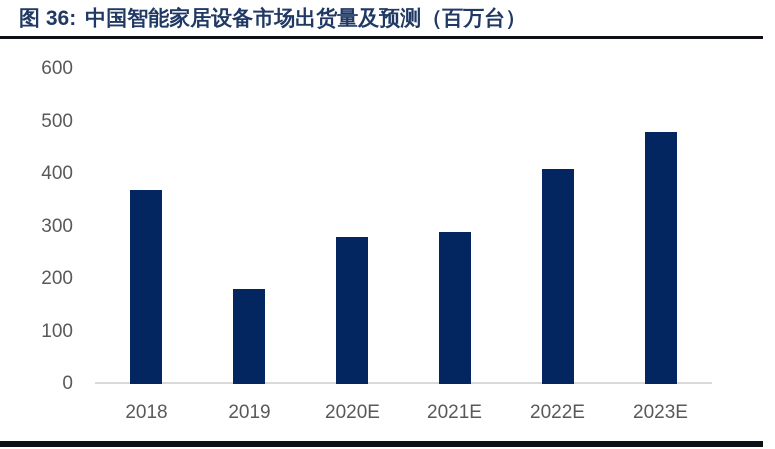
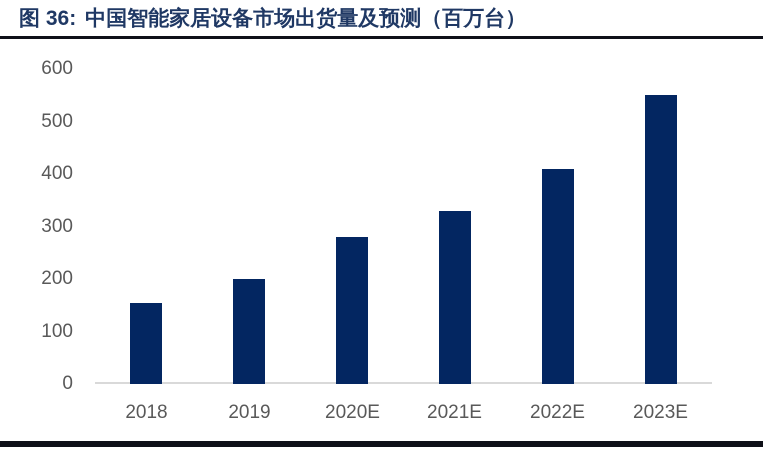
2018: 370 -> 160
2019: 180 -> 200
2021E: 290 -> 330
2023E: 480 -> 550
